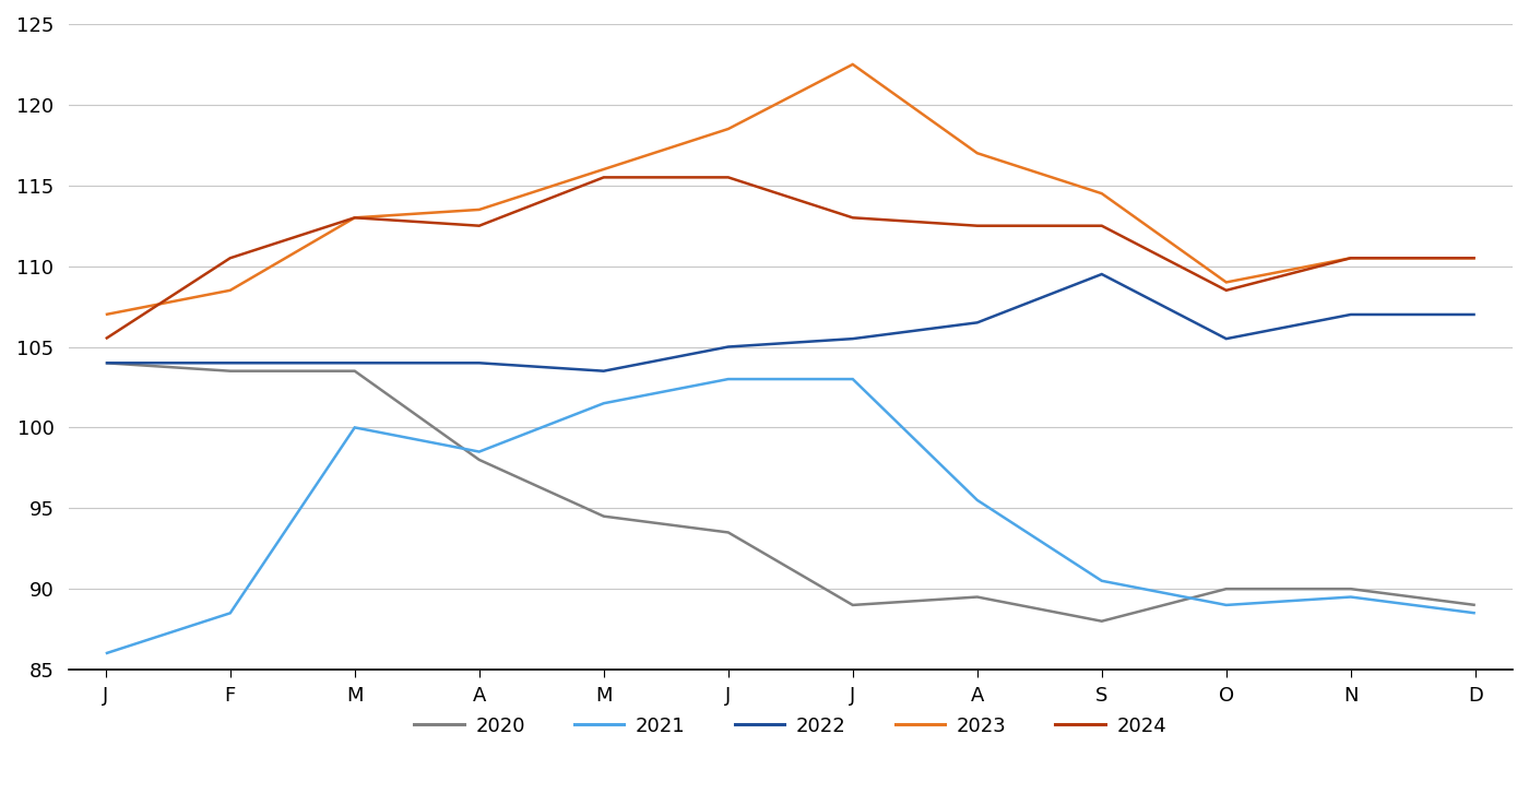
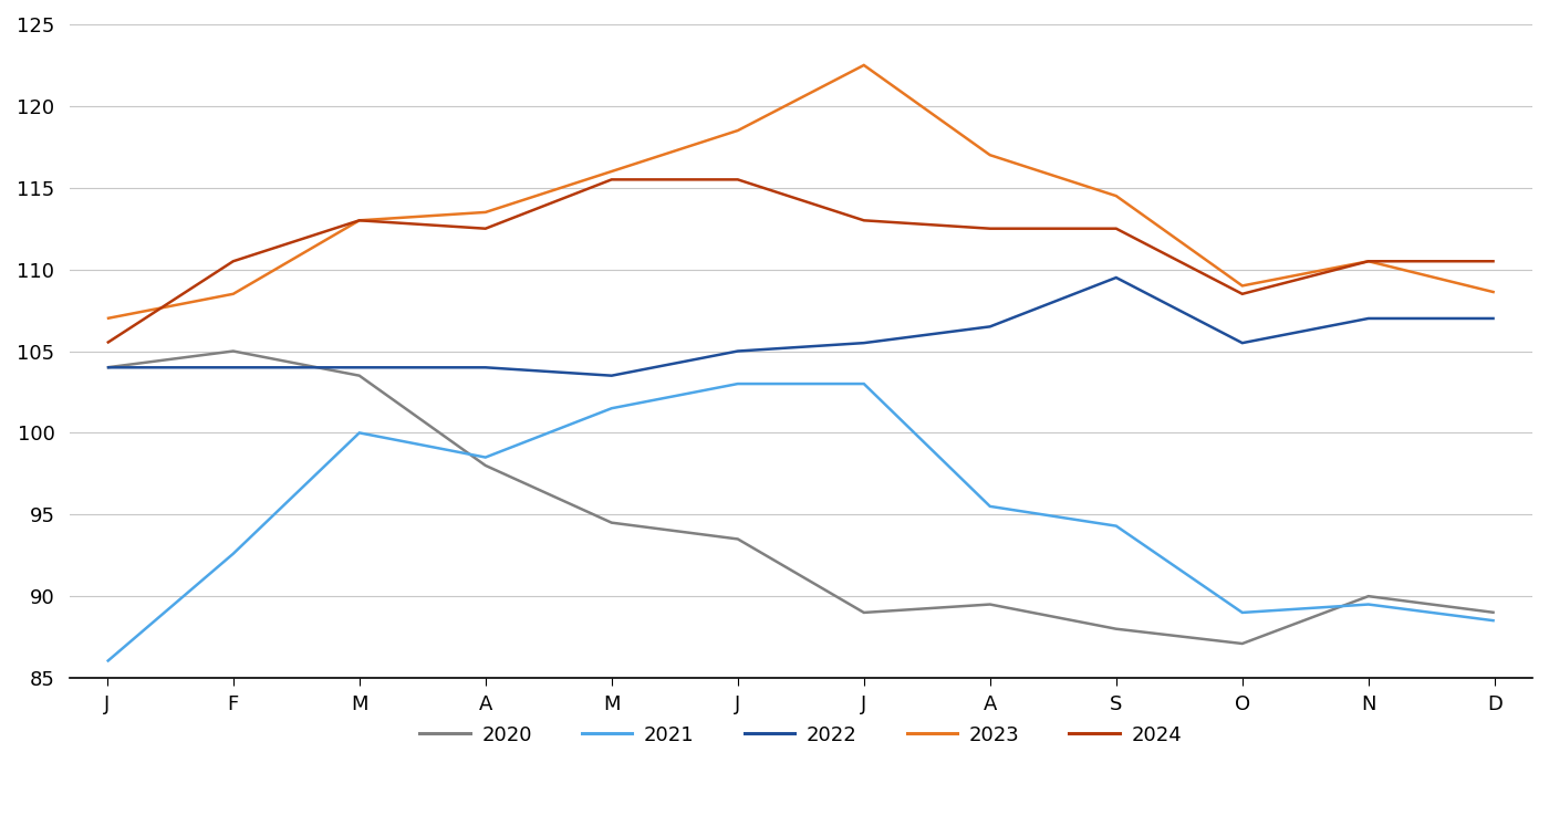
2020/F: 103.5 -> 105.0
2021/F: 88.5 -> 92.6
2021/S: 90.5 -> 94.3
2020/O: 90.0 -> 87.1
2023/D: 110.5 -> 108.6
